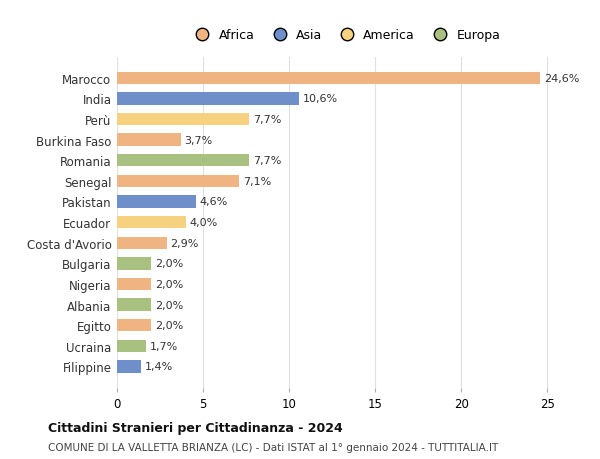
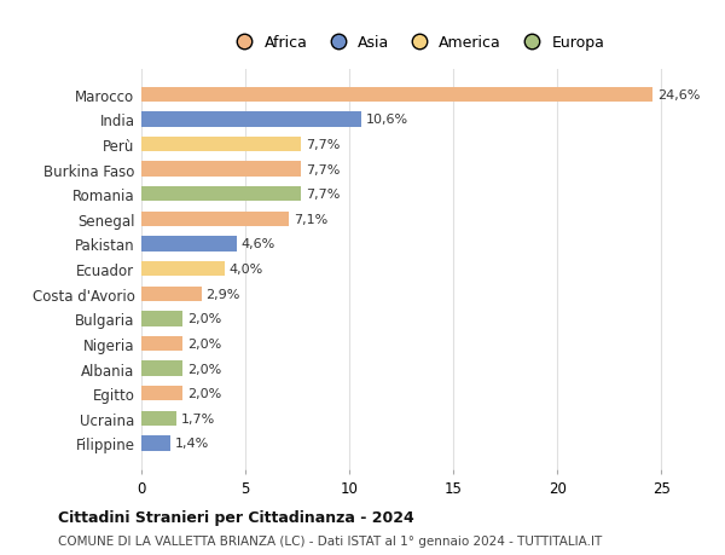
Burkina Faso: 3,7% -> 7,7%
